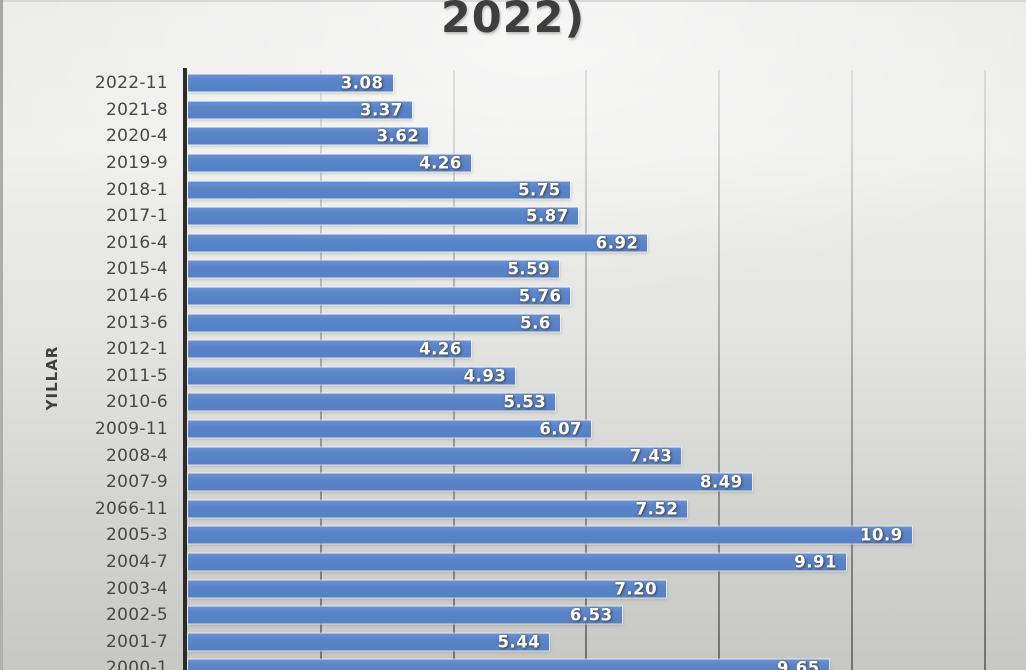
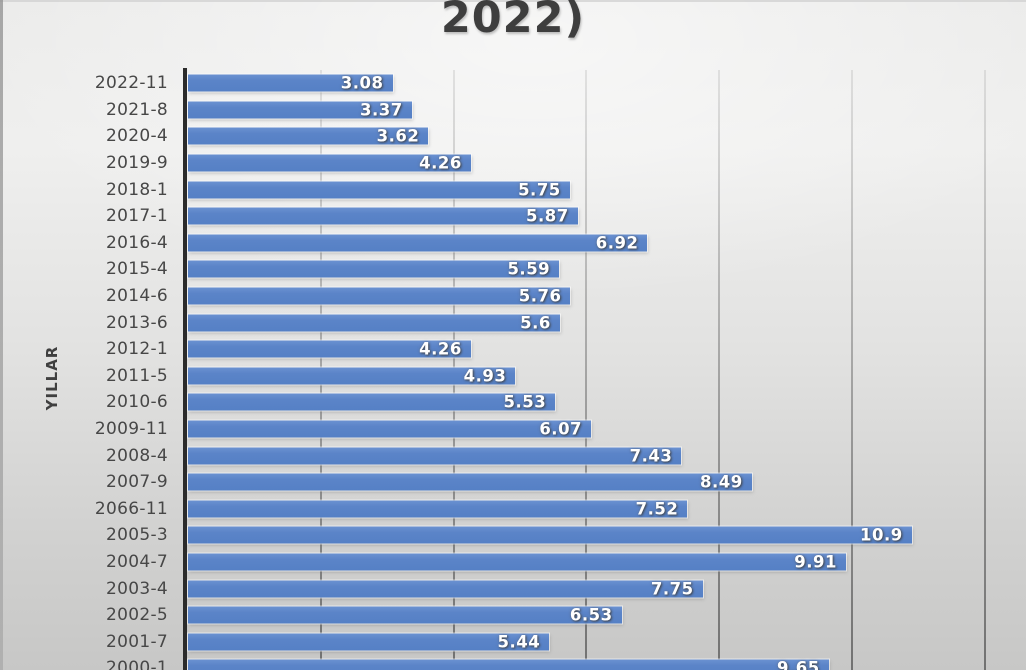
2003-4: 7.20 -> 7.75
